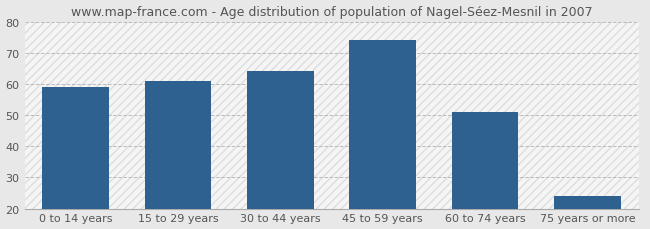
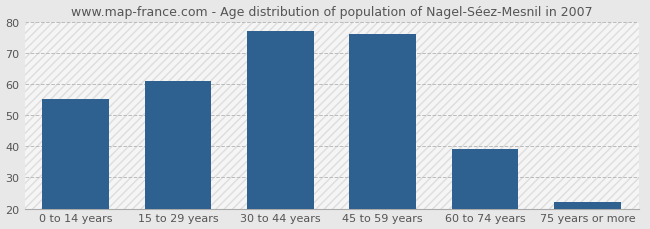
0 to 14 years: 59 -> 55
30 to 44 years: 64 -> 77
45 to 59 years: 74 -> 76
60 to 74 years: 51 -> 39
75 years or more: 24 -> 22
